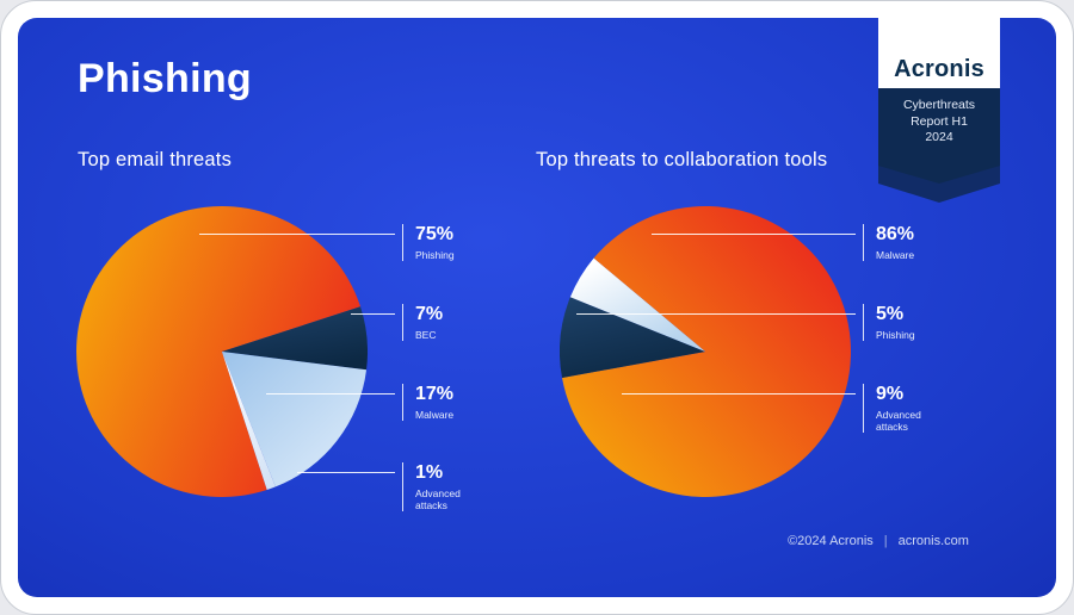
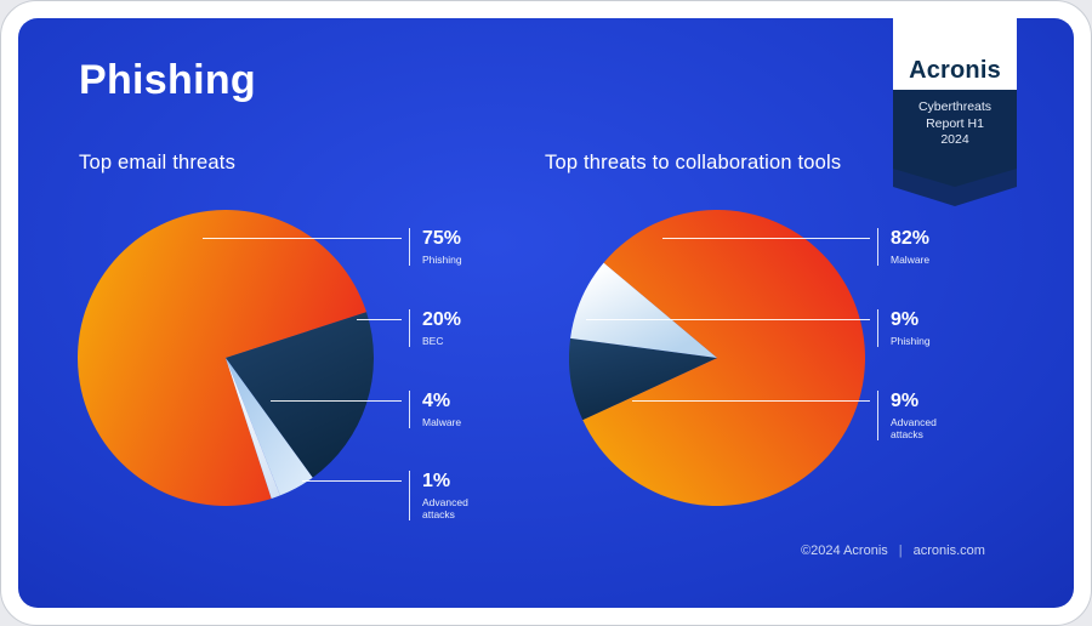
Top email threats/BEC: 7% -> 20%
Top email threats/Malware: 17% -> 4%
Top threats to collaboration tools/Malware: 86% -> 82%
Top threats to collaboration tools/Phishing: 5% -> 9%
